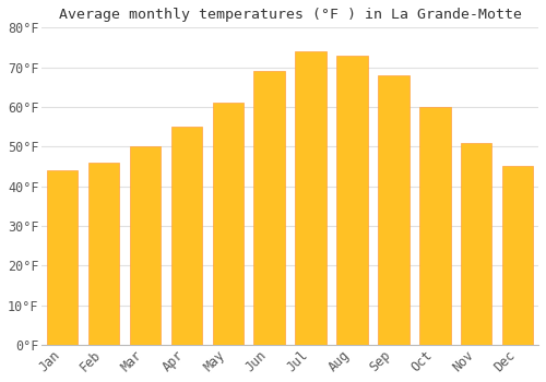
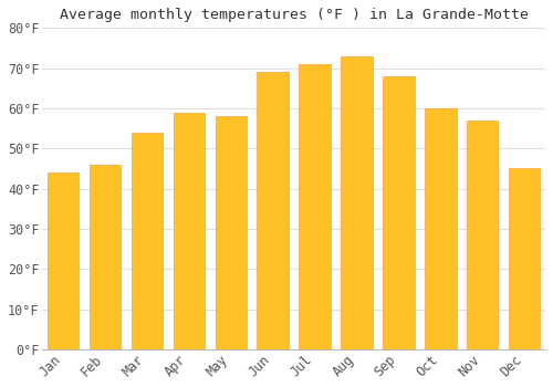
Mar: 50°F -> 54°F
Apr: 55°F -> 59°F
May: 61°F -> 58°F
Jul: 74°F -> 71°F
Nov: 51°F -> 57°F
